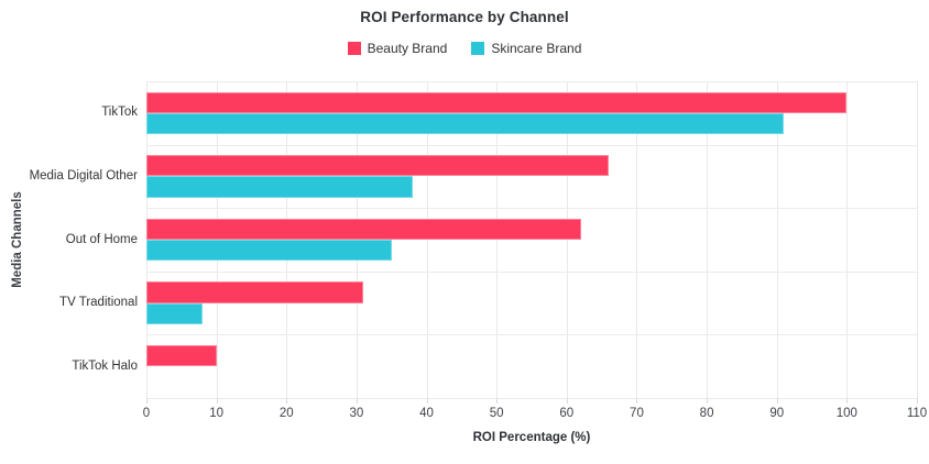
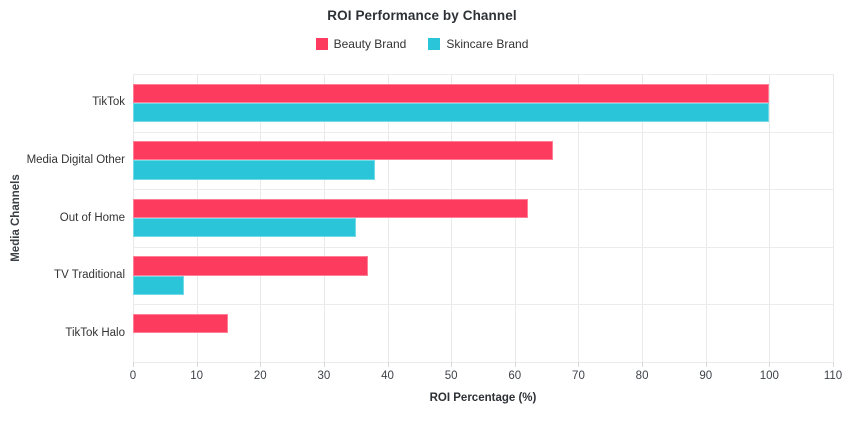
Skincare Brand/TikTok: 91 -> 100
Beauty Brand/TV Traditional: 31 -> 37
Beauty Brand/TikTok Halo: 10 -> 15
